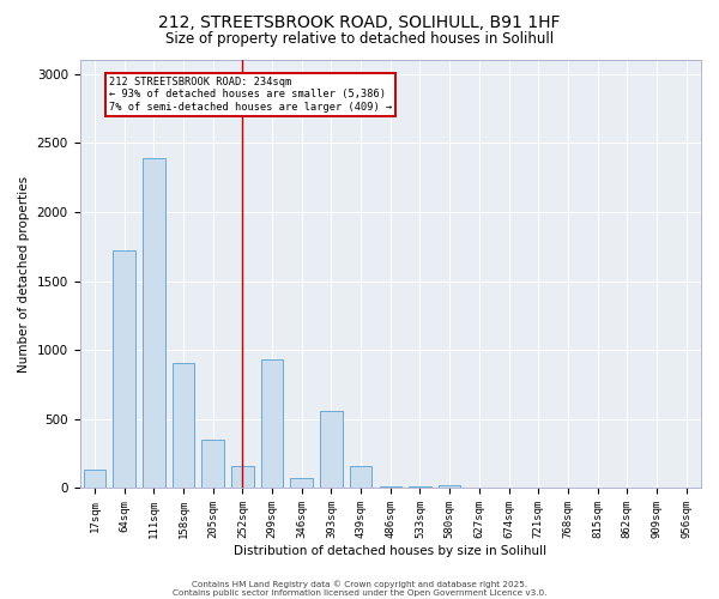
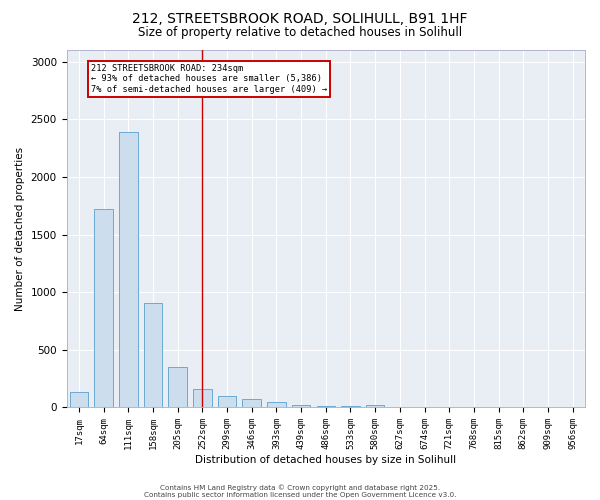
299sqm: 930 -> 100
393sqm: 560 -> 50
439sqm: 160 -> 20
